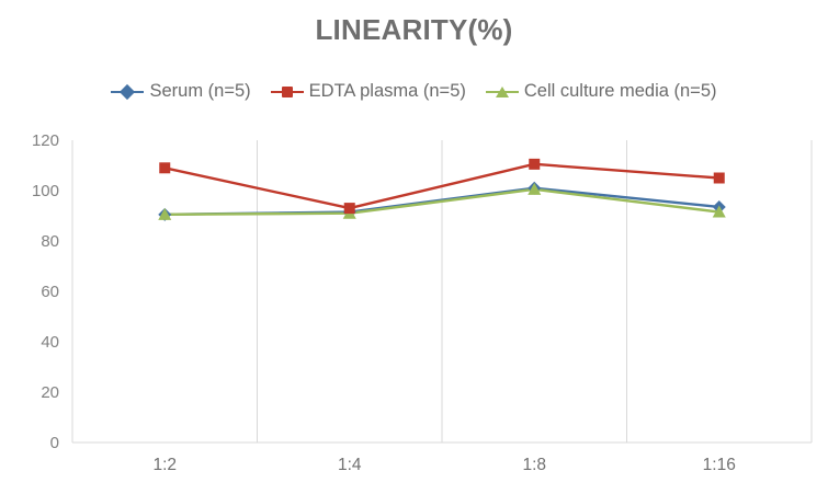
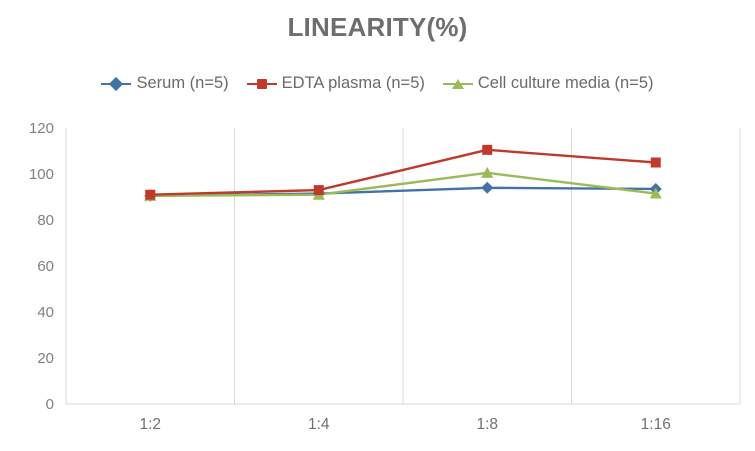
EDTA plasma (n=5)/1:2: 109 -> 91
Serum (n=5)/1:8: 101 -> 94
